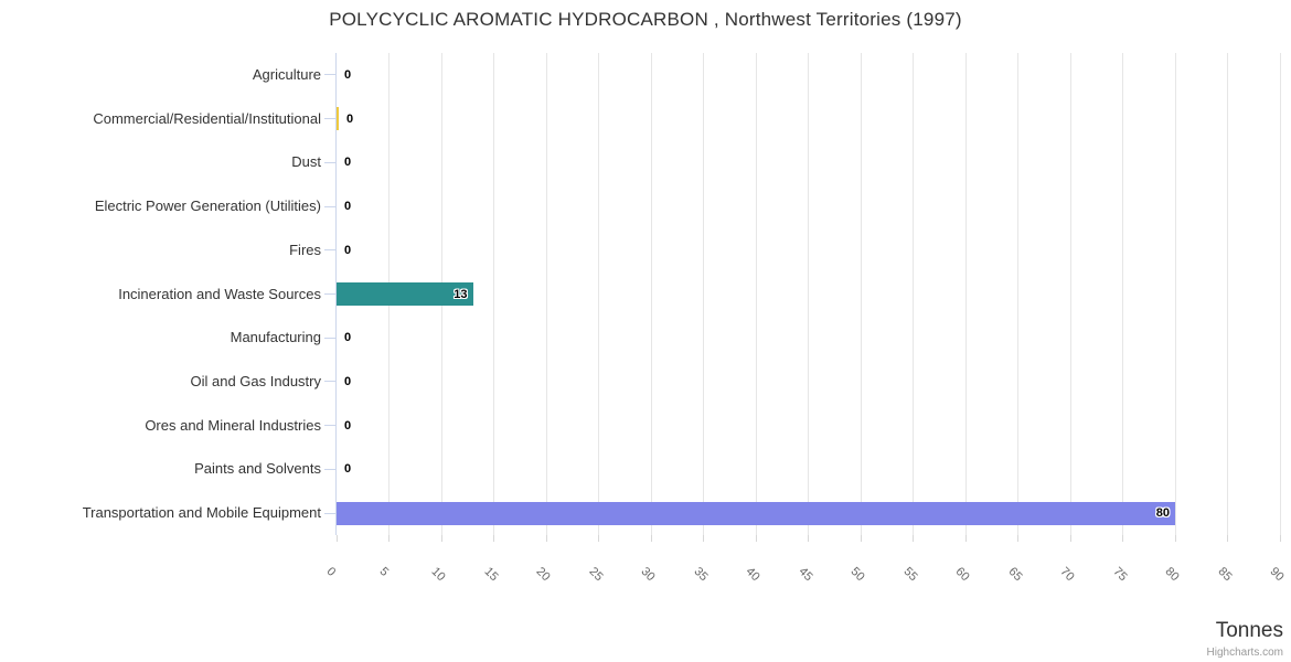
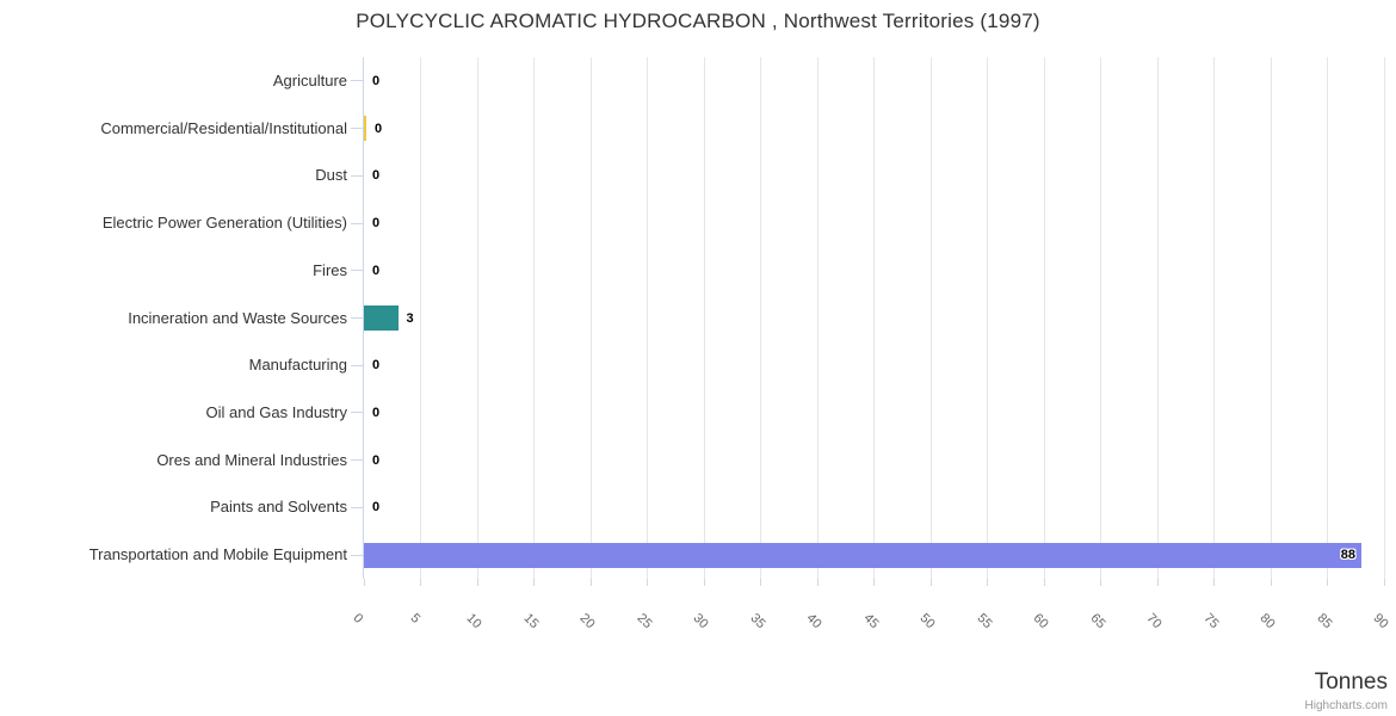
Incineration and Waste Sources: 13 -> 3
Transportation and Mobile Equipment: 80 -> 88
